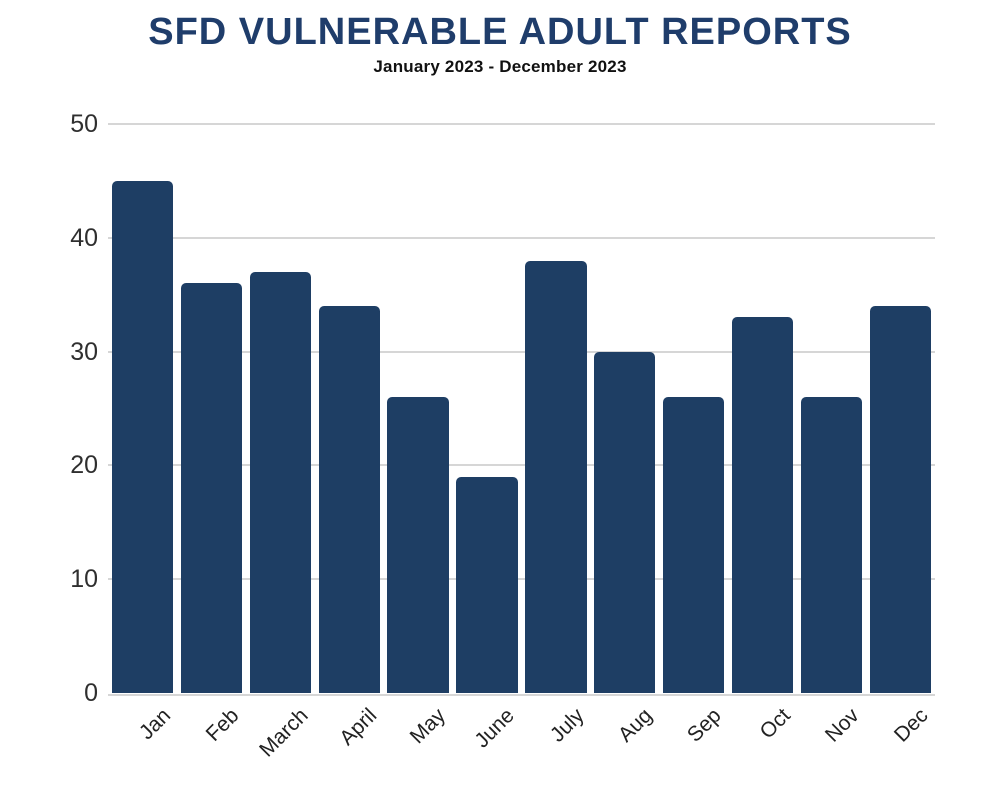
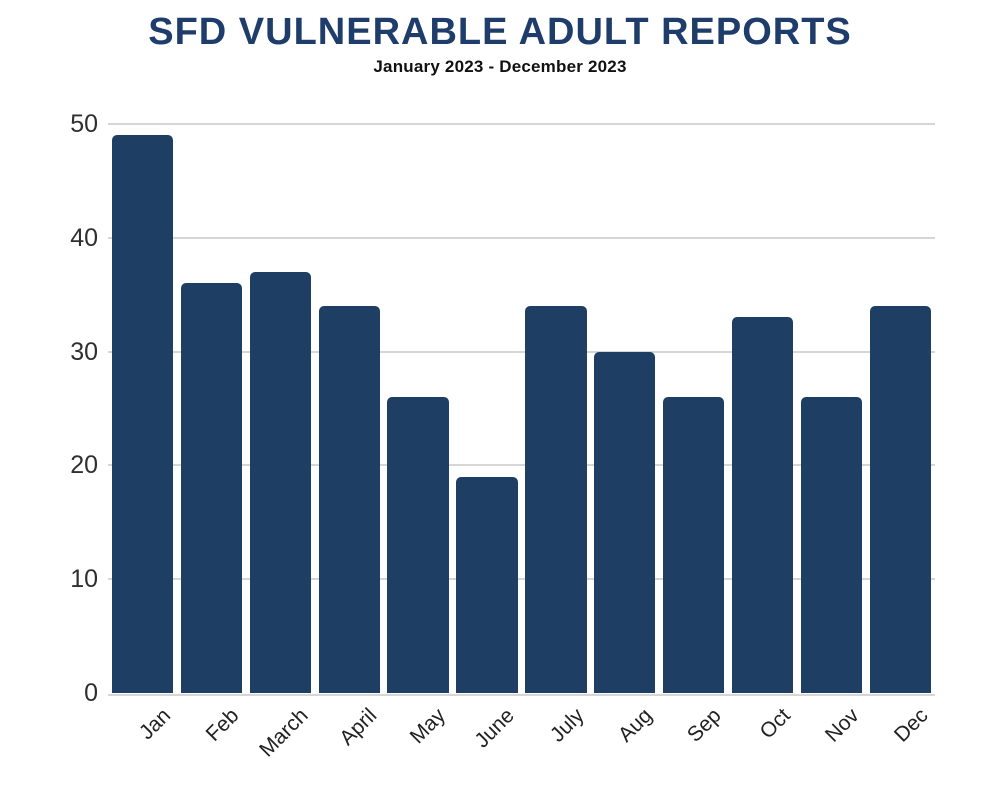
Jan: 45 -> 49
July: 38 -> 34
